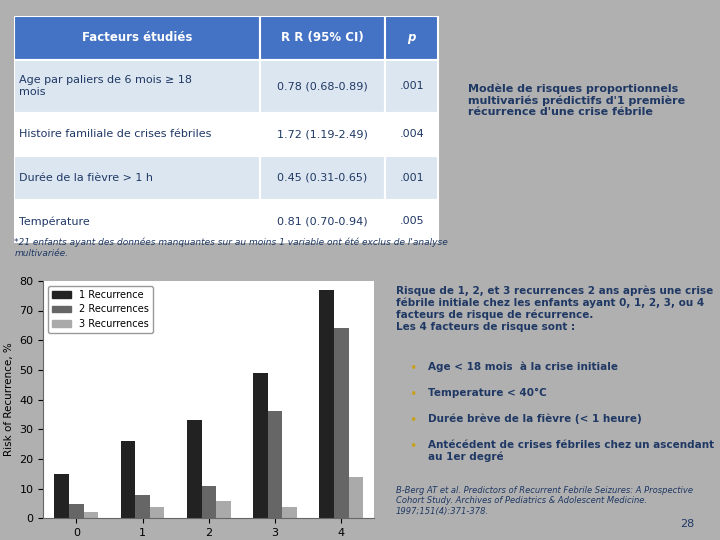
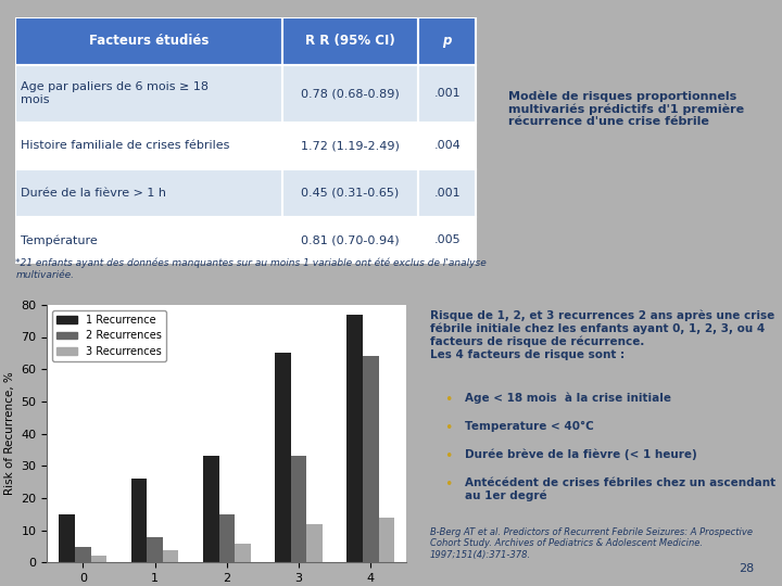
2 Recurrences/2: 11 -> 15
1 Recurrence/3: 49 -> 65
2 Recurrences/3: 36 -> 33
3 Recurrences/3: 4 -> 12
